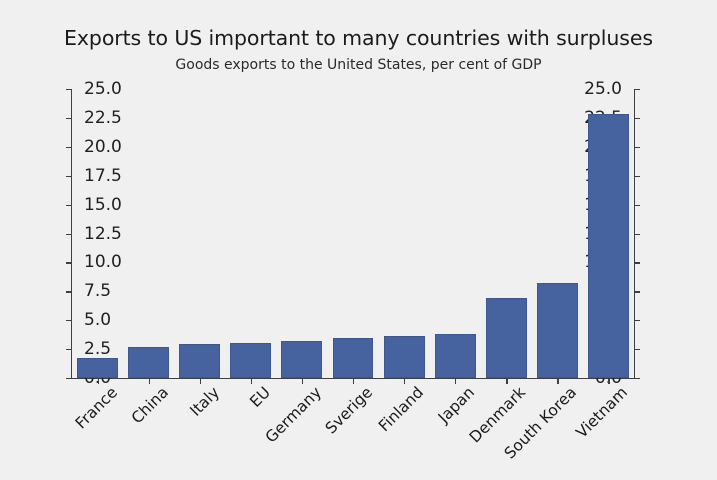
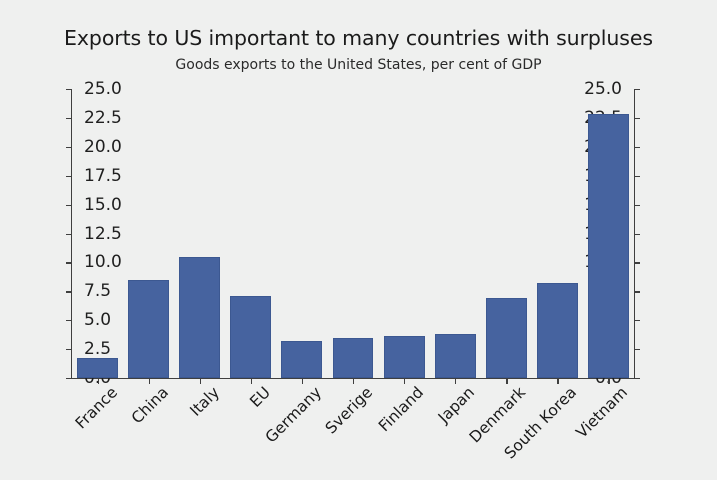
China: 2.7 -> 8.5
Italy: 2.9 -> 10.5
EU: 3.0 -> 7.1
